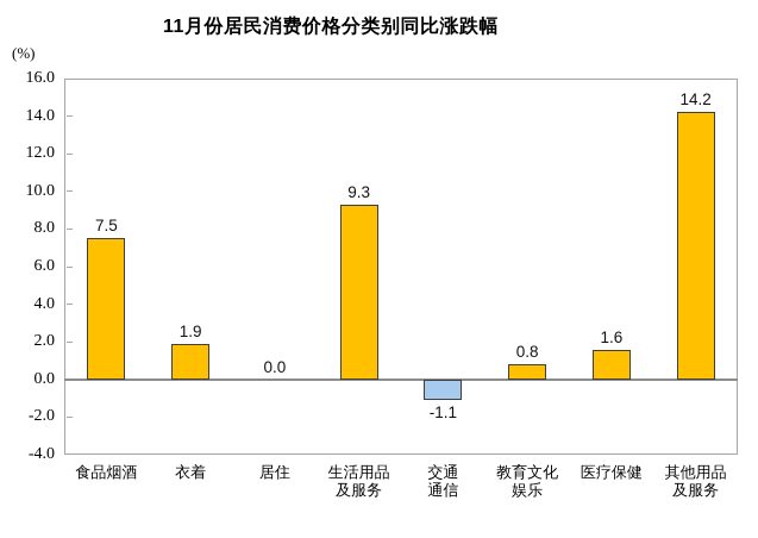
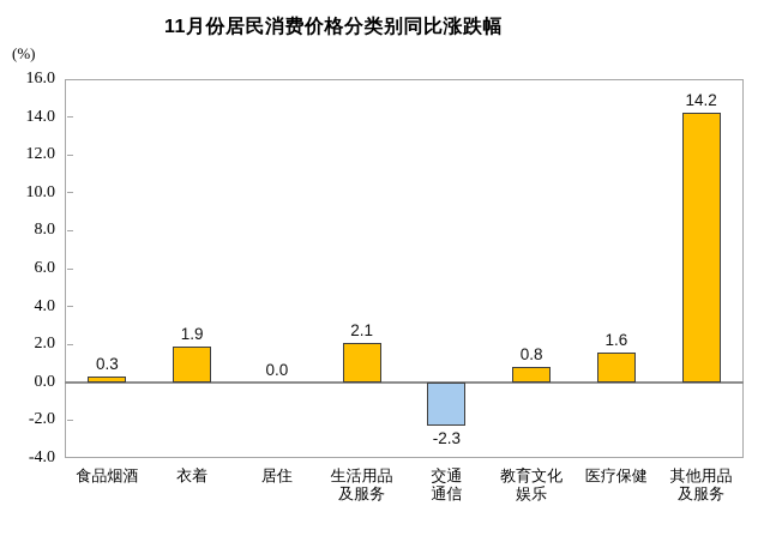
食品烟酒: 7.5 -> 0.3
生活用品及服务: 9.3 -> 2.1
交通通信: -1.1 -> -2.3
